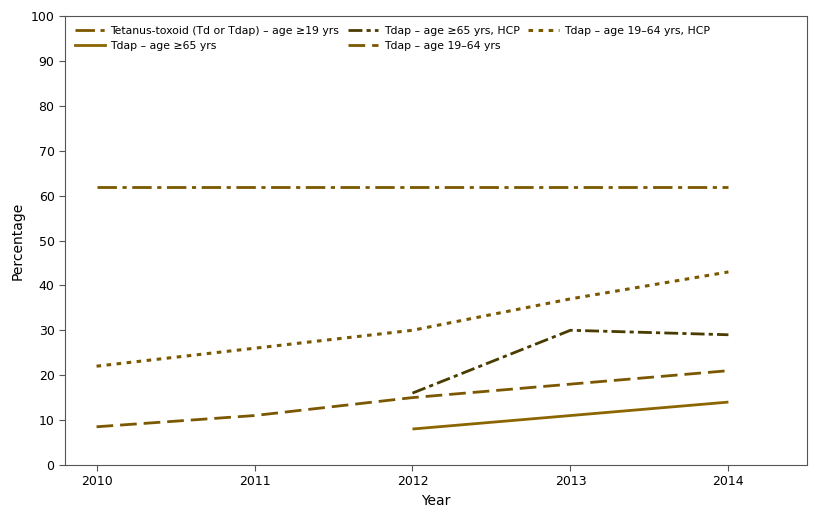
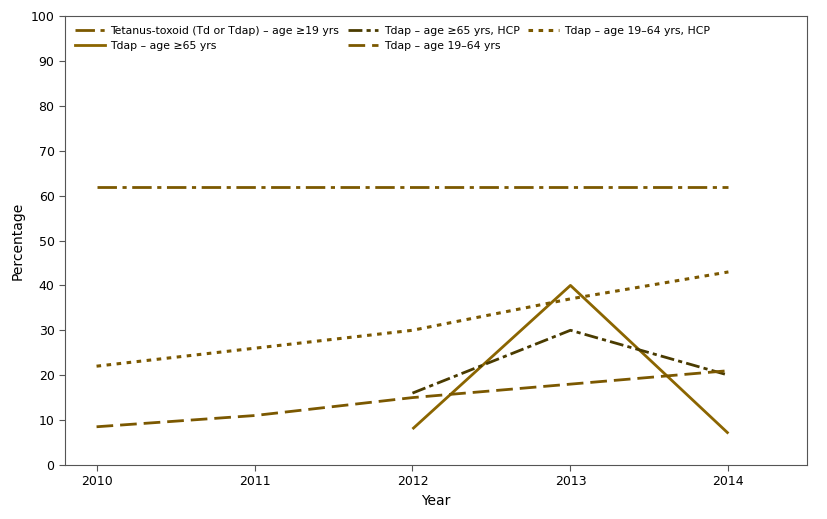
Tdap – age ≥65 yrs/2013: 11 -> 40
Tdap – age ≥65 yrs/2014: 14 -> 7
Tdap – age ≥65 yrs, HCP/2014: 29 -> 20
